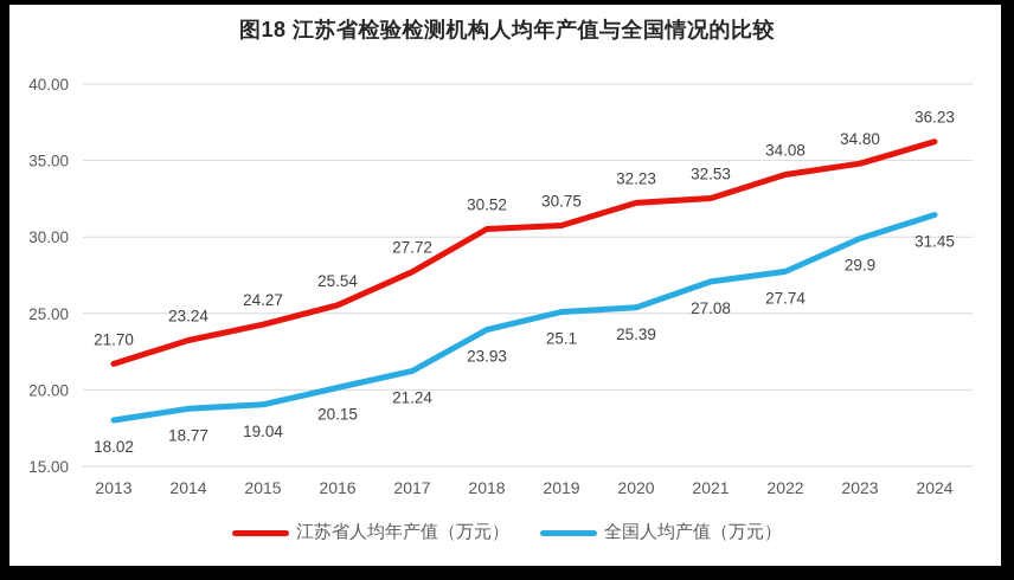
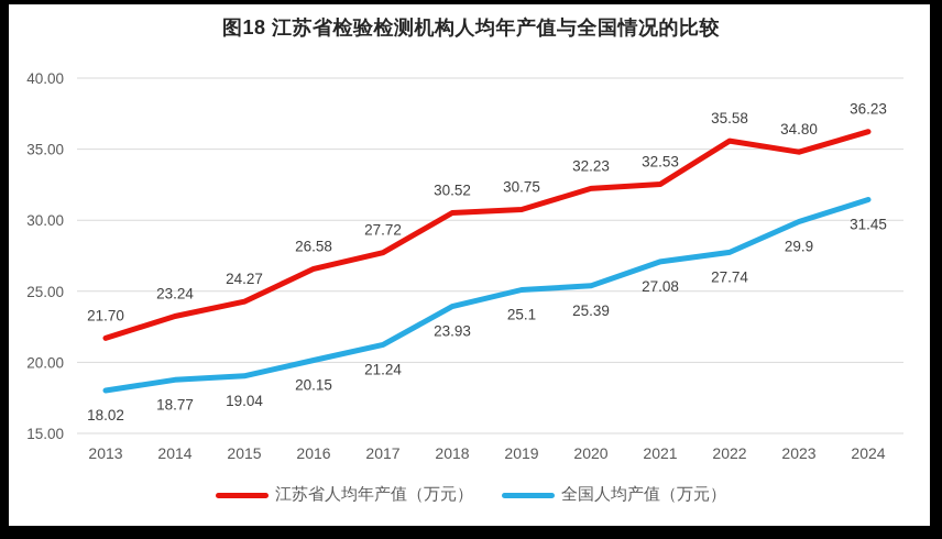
江苏省人均年产值（万元）/2016: 25.54 -> 26.58
江苏省人均年产值（万元）/2022: 34.08 -> 35.58
